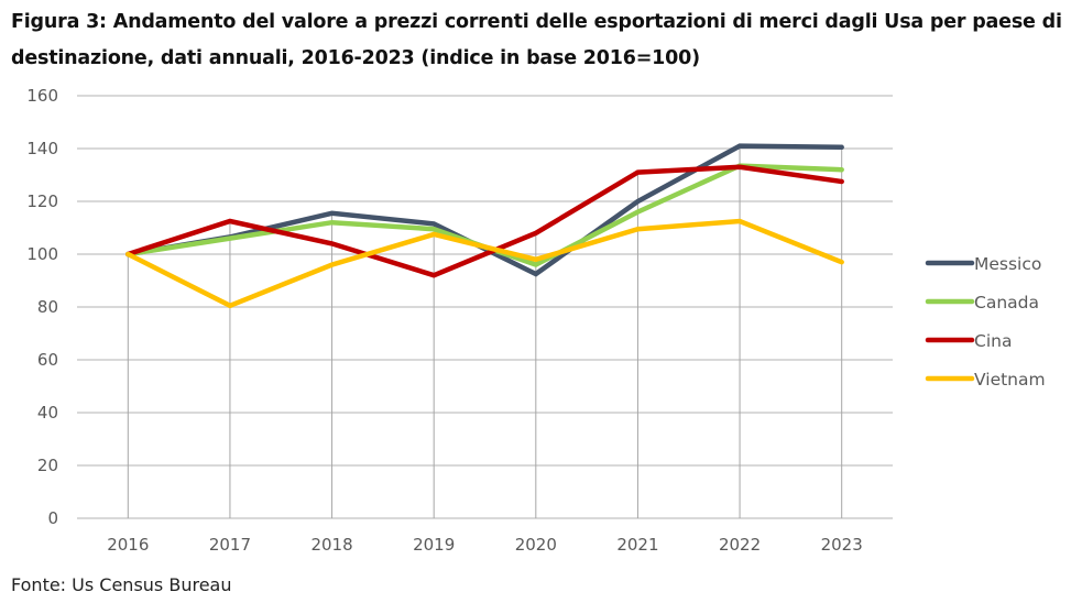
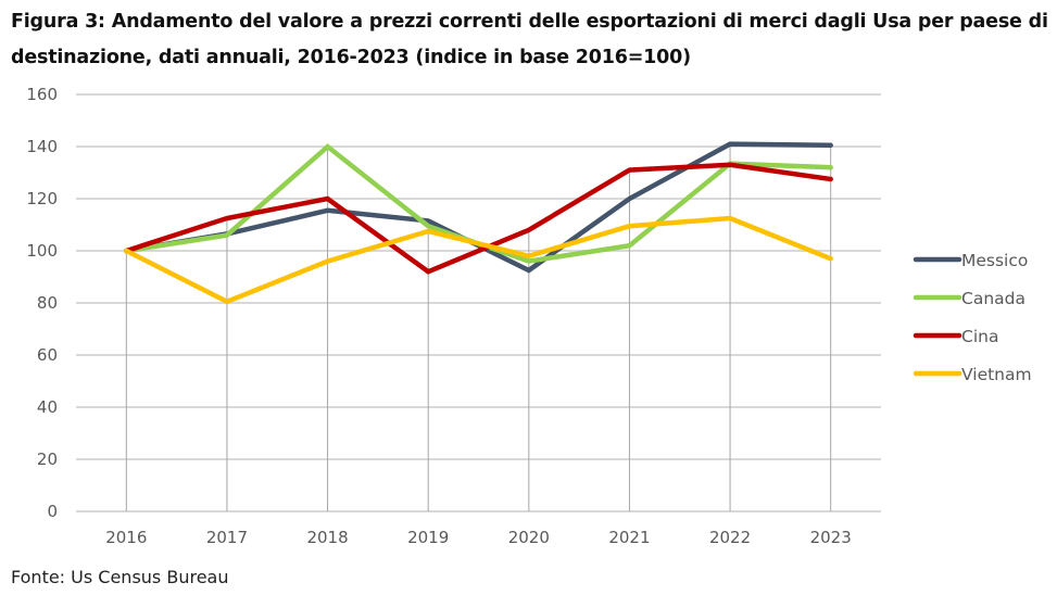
Canada/2018: 112 -> 140
Cina/2018: 104 -> 120
Canada/2021: 116 -> 102
